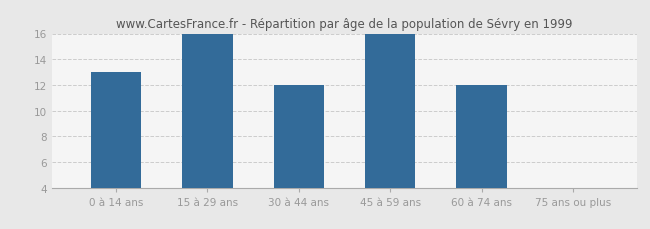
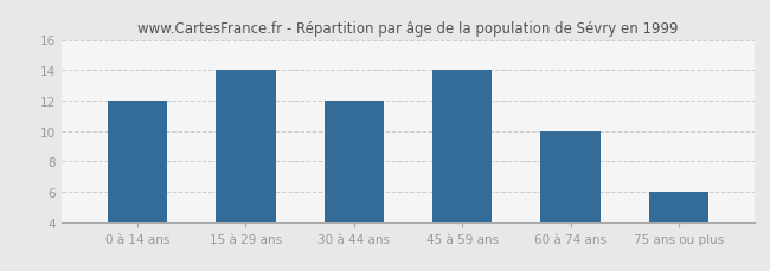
0 à 14 ans: 13 -> 12
15 à 29 ans: 16 -> 14
45 à 59 ans: 16 -> 14
60 à 74 ans: 12 -> 10
75 ans ou plus: 4 -> 6
